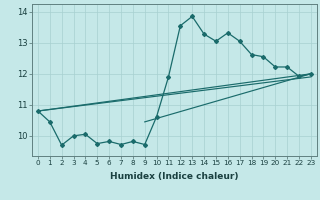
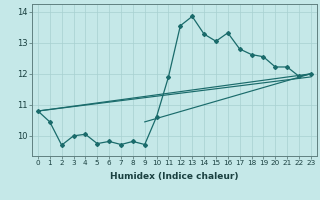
17: 13.05 -> 12.80
